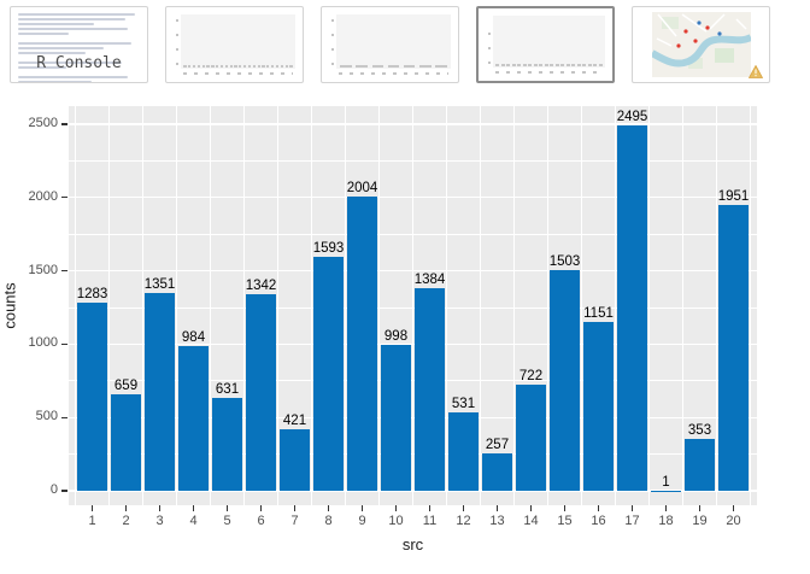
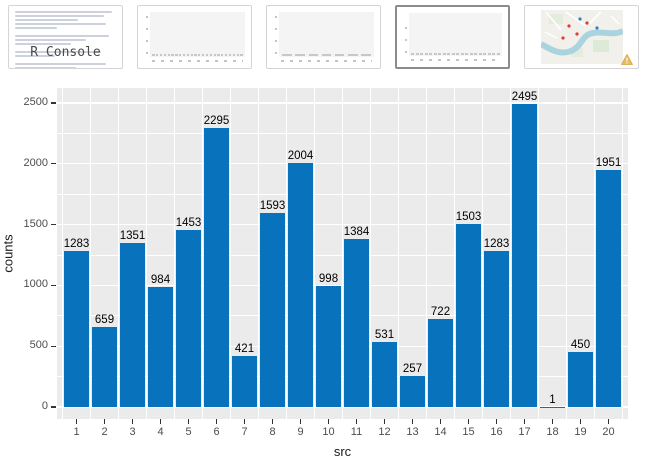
5: 631 -> 1453
6: 1342 -> 2295
16: 1151 -> 1283
19: 353 -> 450
